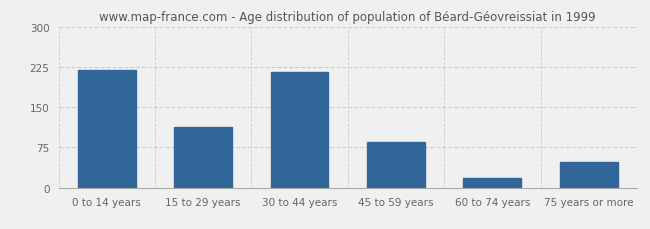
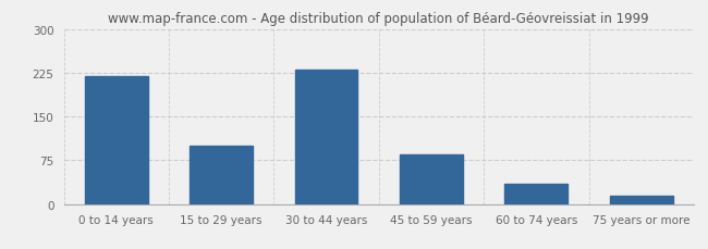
15 to 29 years: 112 -> 100
30 to 44 years: 216 -> 230
60 to 74 years: 18 -> 35
75 years or more: 48 -> 15
